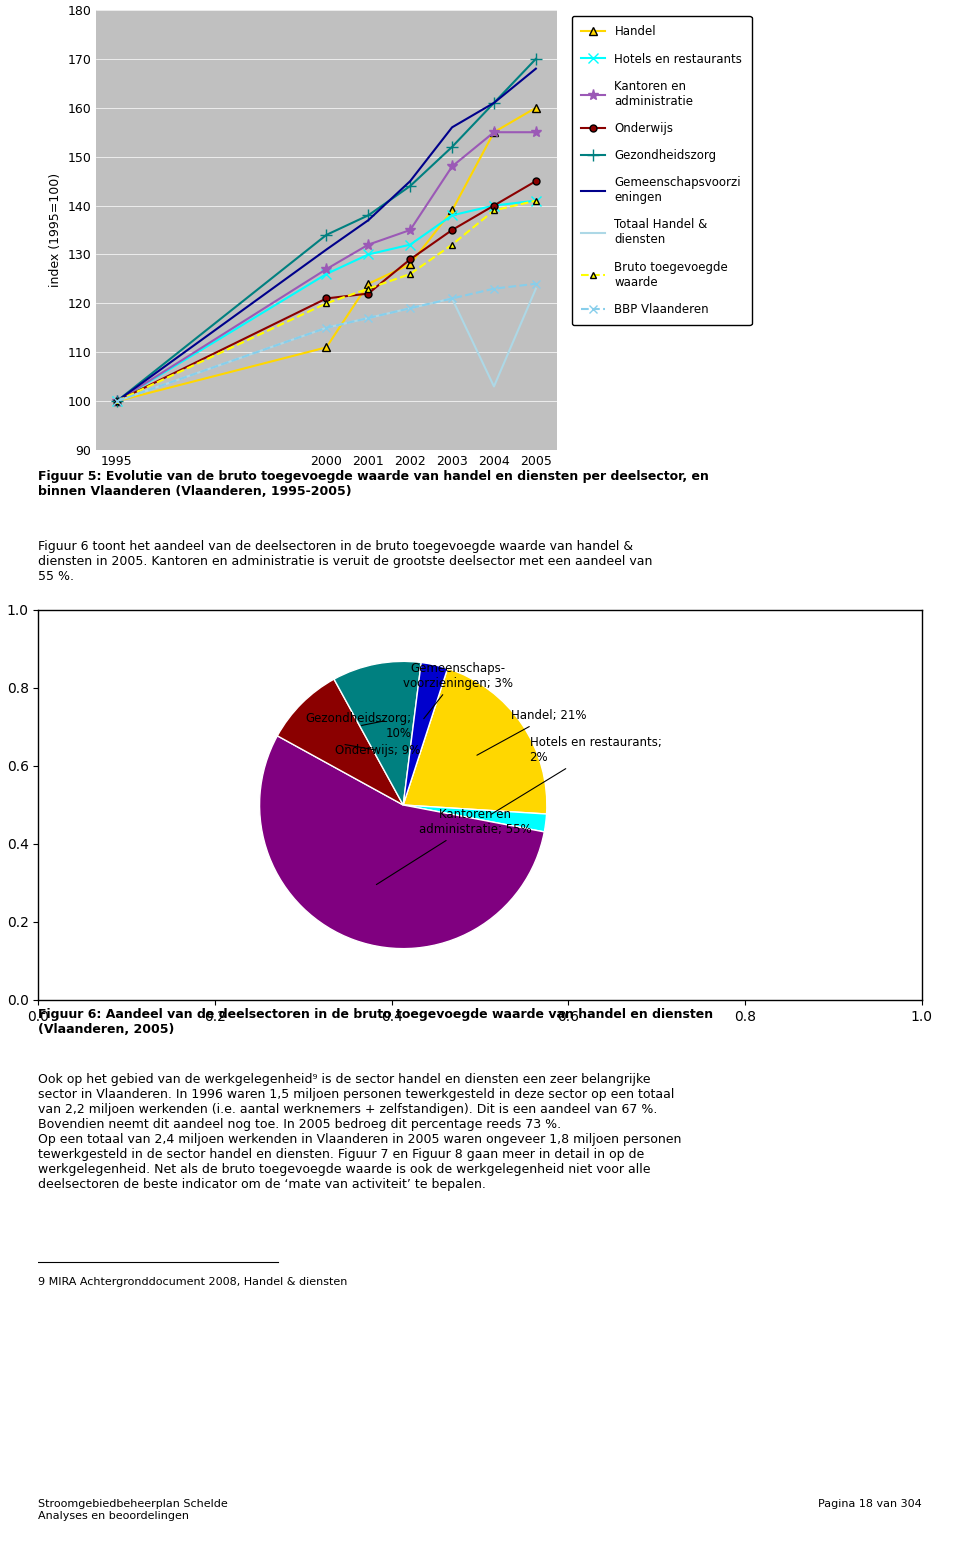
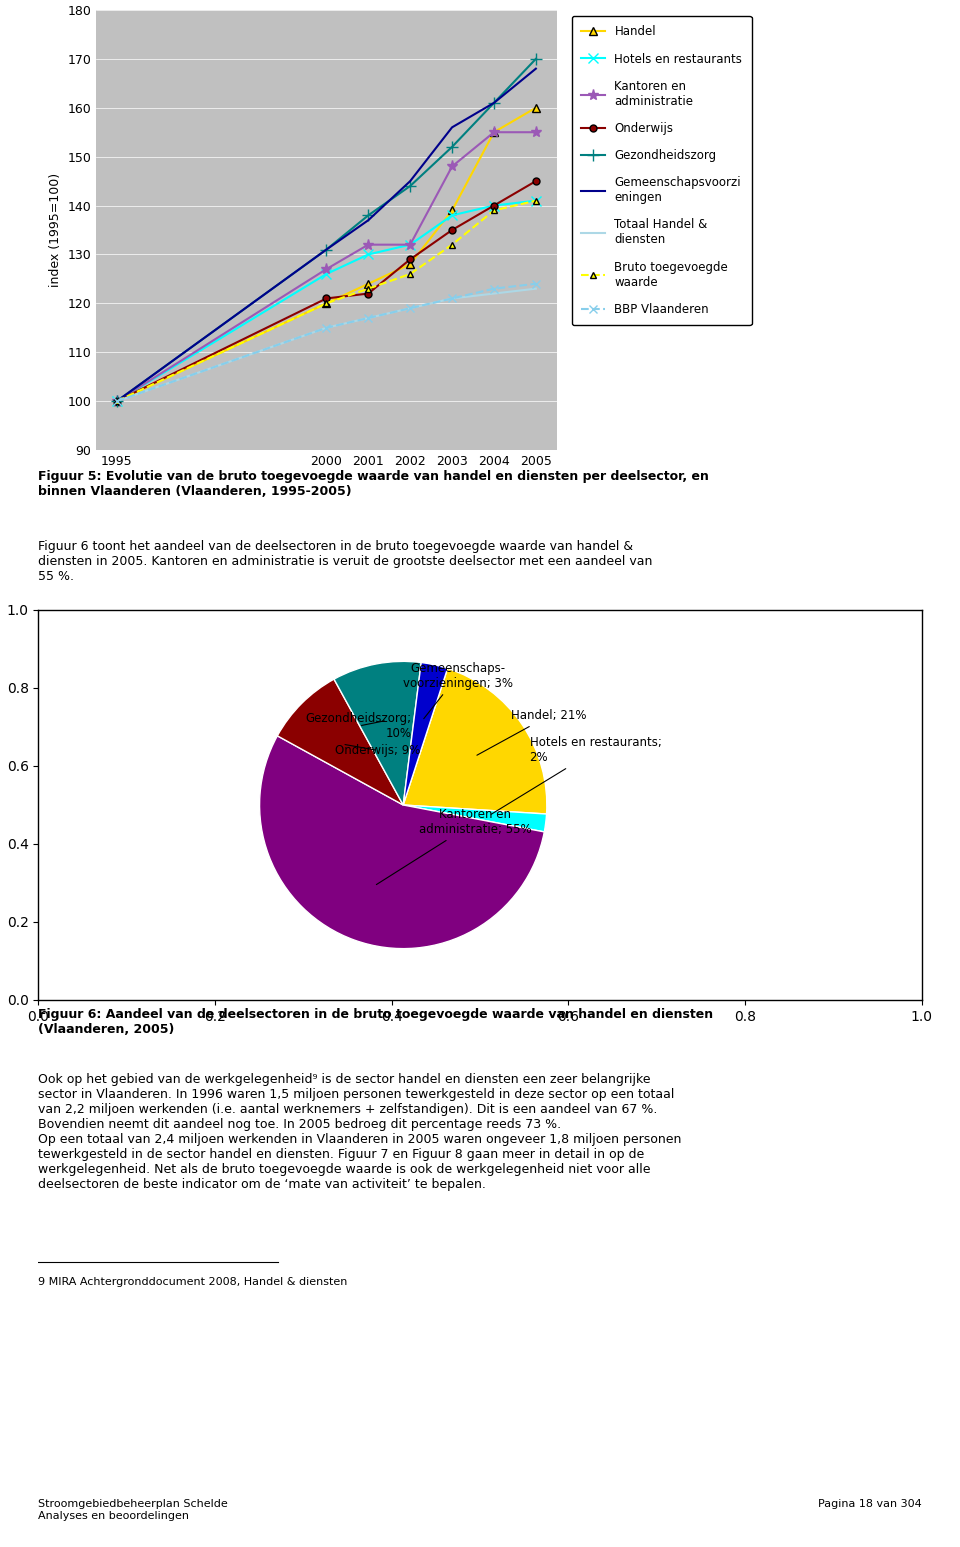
Handel/2000: 111 -> 120
Gezondheidszorg/2000: 134 -> 131
Kantoren en administratie/2002: 135 -> 132
Totaal Handel & diensten/2004: 103 -> 122
